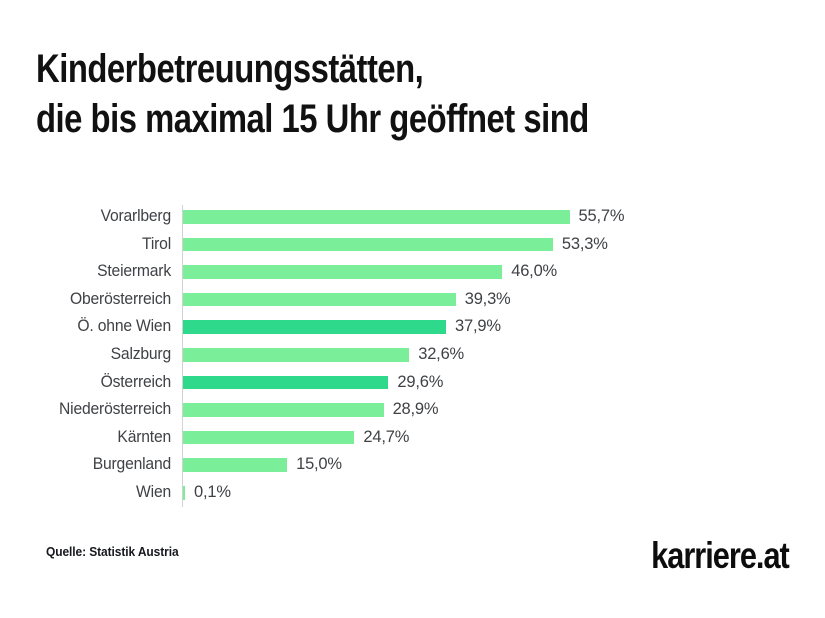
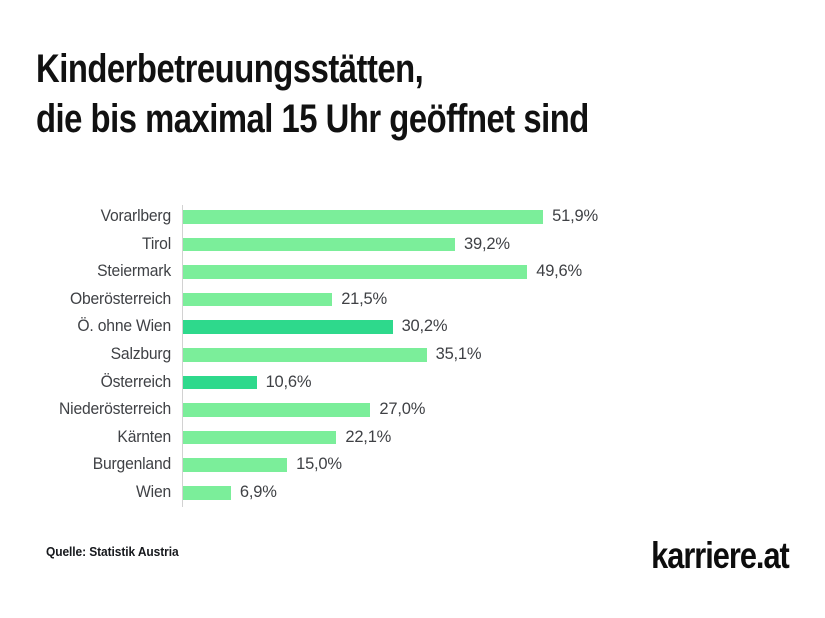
Vorarlberg: 55,7% -> 51,9%
Tirol: 53,3% -> 39,2%
Steiermark: 46,0% -> 49,6%
Oberösterreich: 39,3% -> 21,5%
Ö. ohne Wien: 37,9% -> 30,2%
Salzburg: 32,6% -> 35,1%
Österreich: 29,6% -> 10,6%
Niederösterreich: 28,9% -> 27,0%
Kärnten: 24,7% -> 22,1%
Wien: 0,1% -> 6,9%
